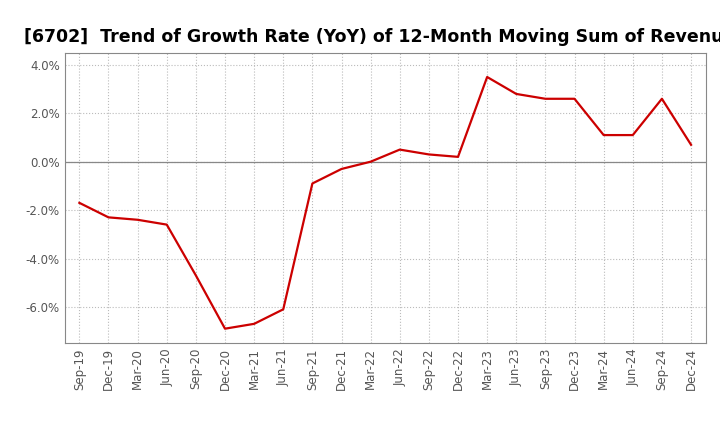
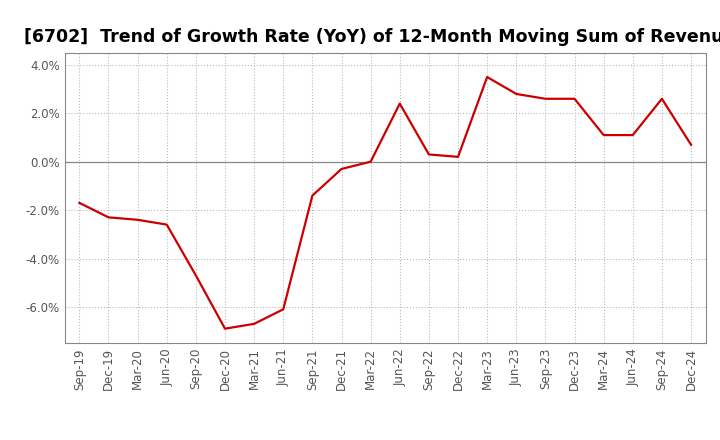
Sep-21: -0.9% -> -1.4%
Jun-22: 0.5% -> 2.4%
